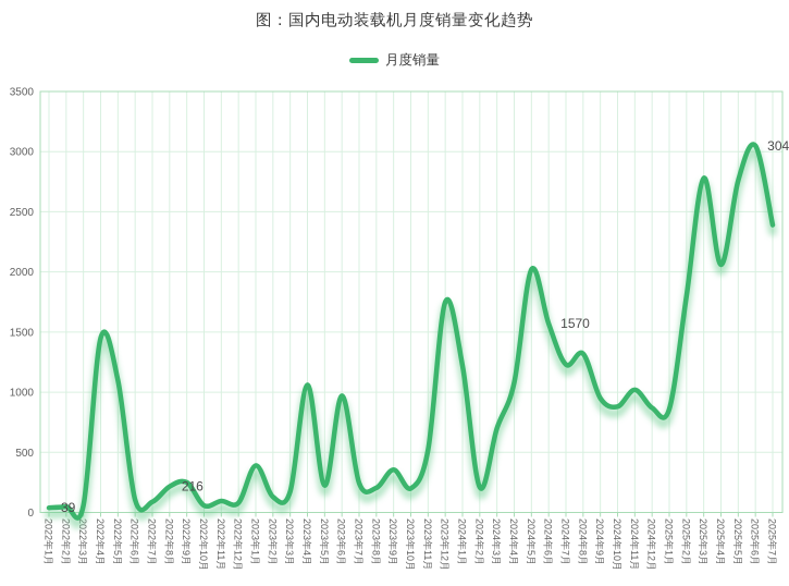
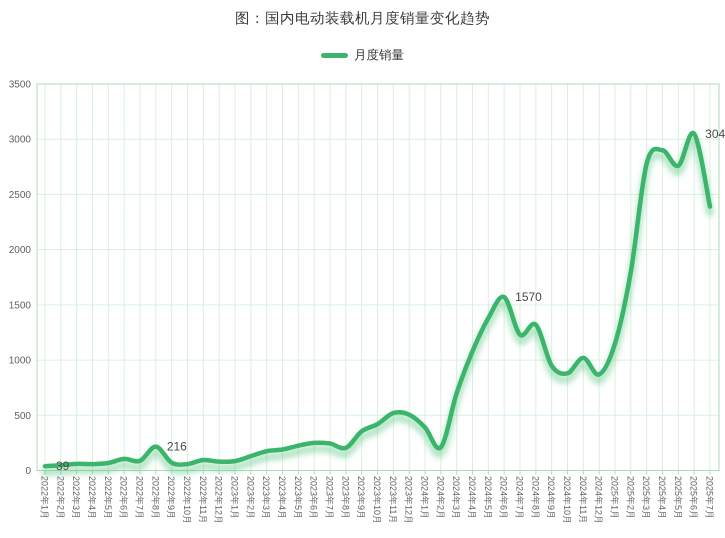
2022年4月: 1450 -> 60
2022年5月: 1100 -> 70
2022年9月: 250 -> 70
2023年1月: 390 -> 80
2023年4月: 1060 -> 190
2023年6月: 970 -> 250
2023年10月: 200 -> 420
2023年12月: 1750 -> 500
2024年1月: 1220 -> 390
2024年5月: 2020 -> 1380
2025年1月: 860 -> 1150
2025年4月: 2060 -> 2900
